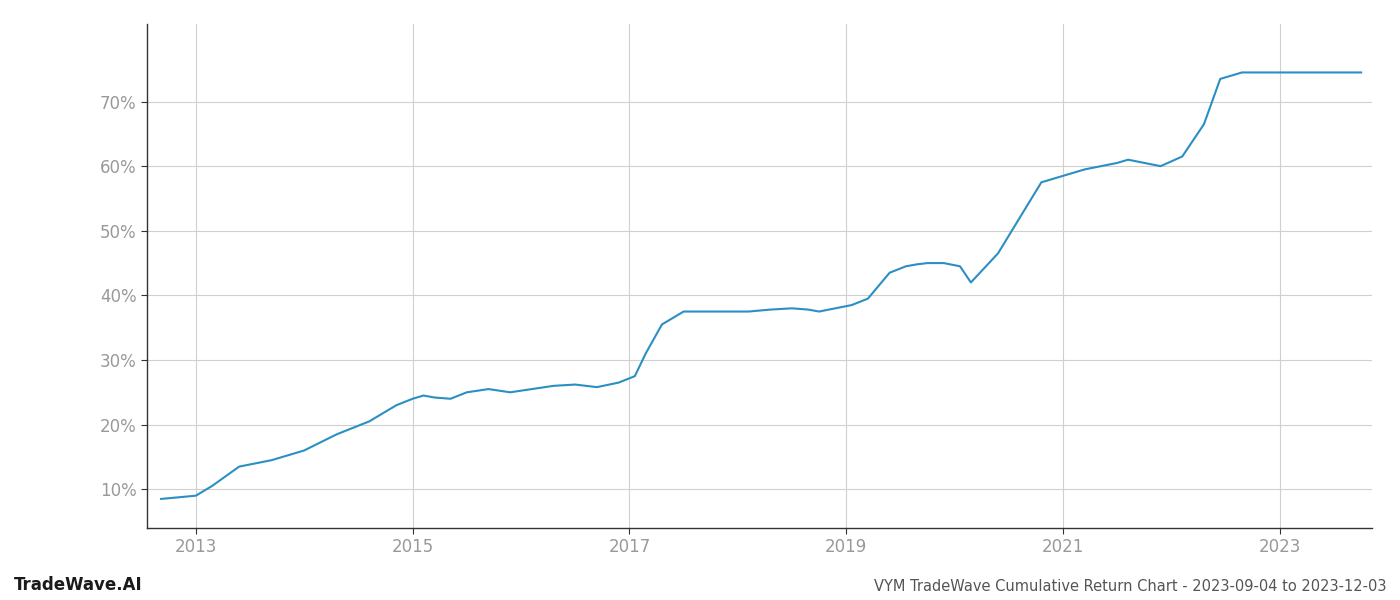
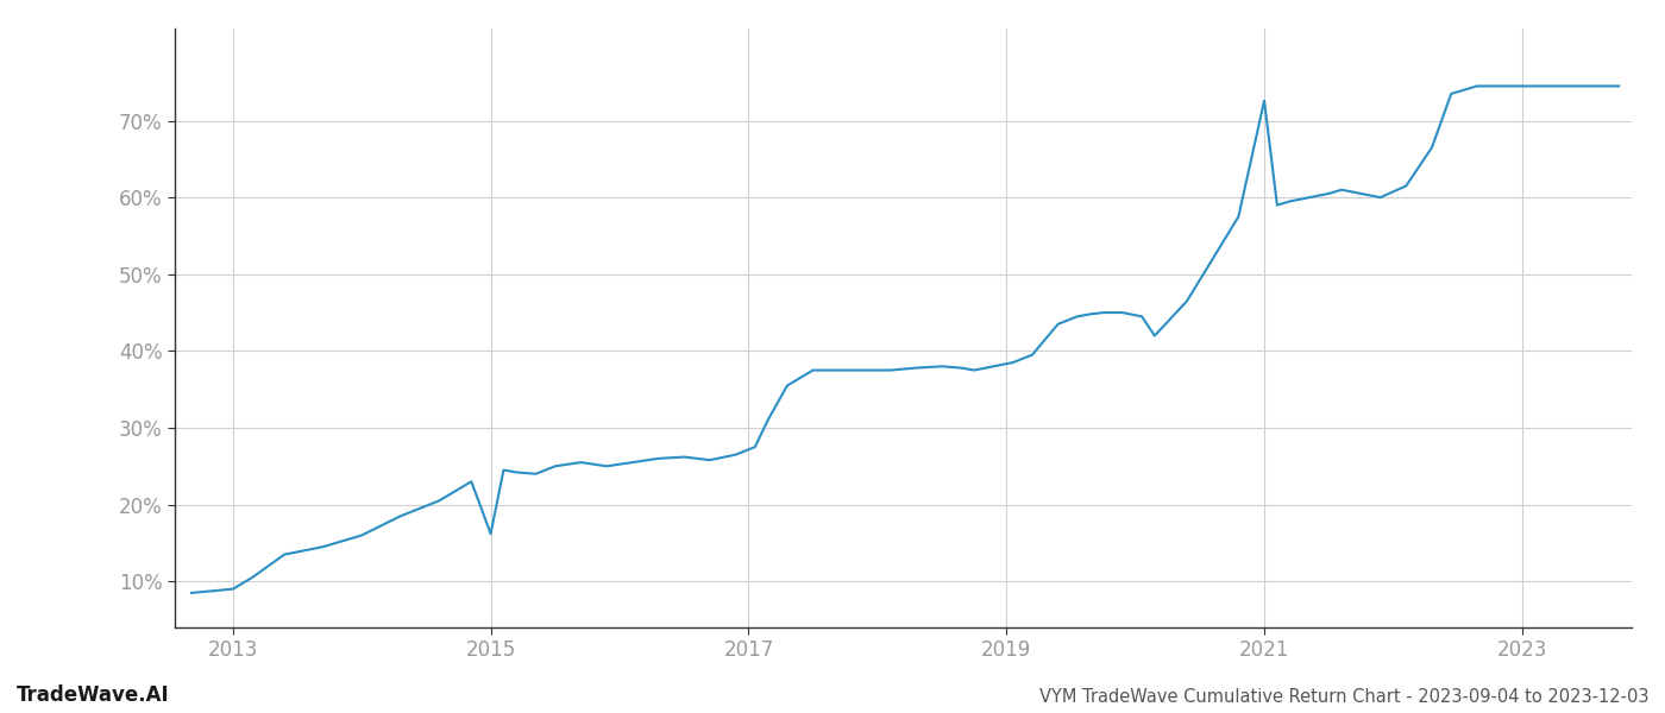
2015: 24.0% -> 16.2%
2021: 58.5% -> 72.6%
